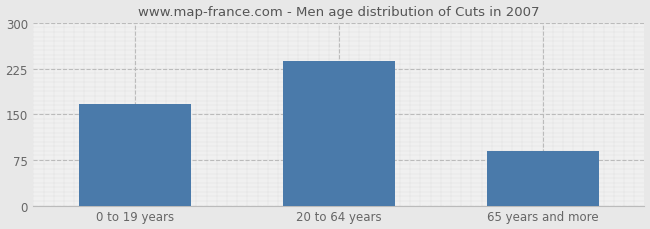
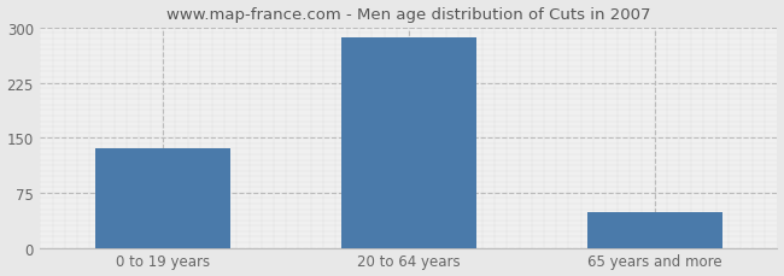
0 to 19 years: 166 -> 136
20 to 64 years: 238 -> 287
65 years and more: 90 -> 48
